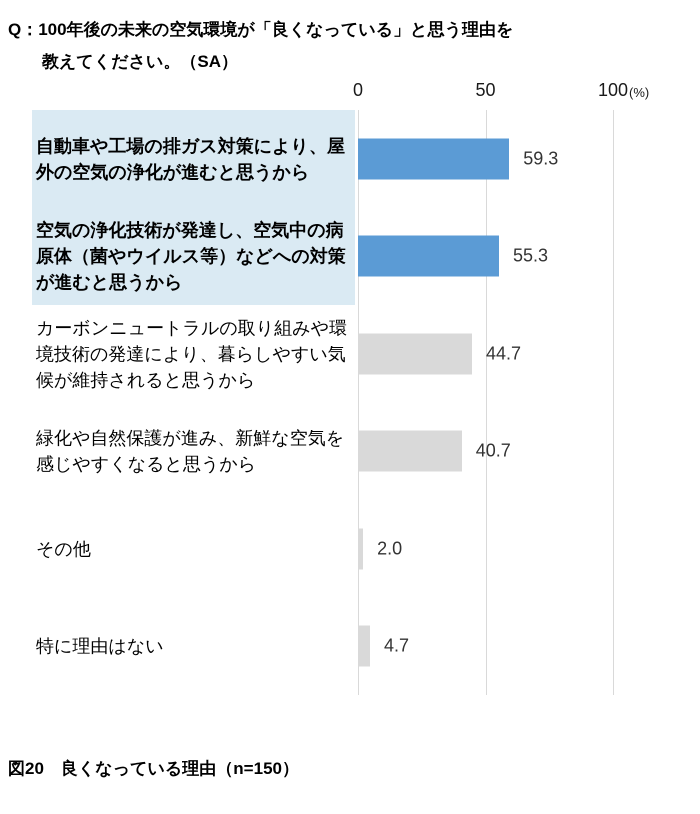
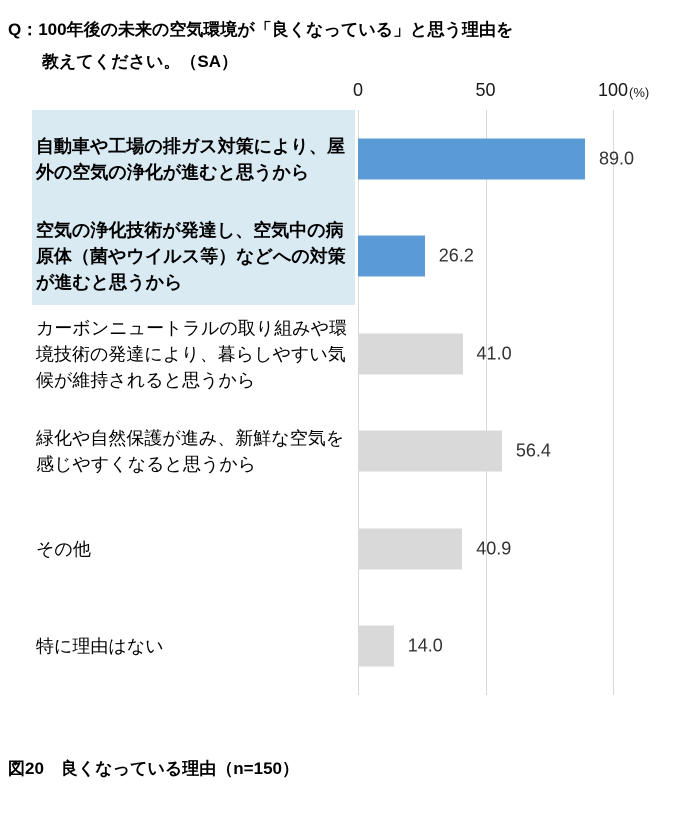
自動車や工場の排ガス対策により、屋外の空気の浄化が進むと思うから: 59.3 -> 89.0
空気の浄化技術が発達し、空気中の病原体（菌やウイルス等）などへの対策が進むと思うから: 55.3 -> 26.2
カーボンニュートラルの取り組みや環境技術の発達により、暮らしやすい気候が維持されると思うから: 44.7 -> 41.0
緑化や自然保護が進み、新鮮な空気を感じやすくなると思うから: 40.7 -> 56.4
その他: 2.0 -> 40.9
特に理由はない: 4.7 -> 14.0
